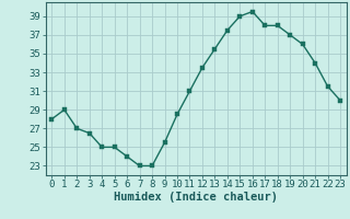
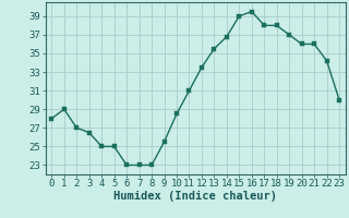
6: 24.0 -> 23.0
14: 37.5 -> 36.8
21: 34.0 -> 36.0
22: 31.5 -> 34.2
